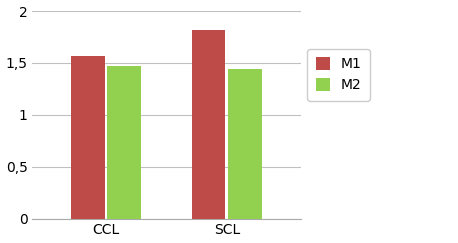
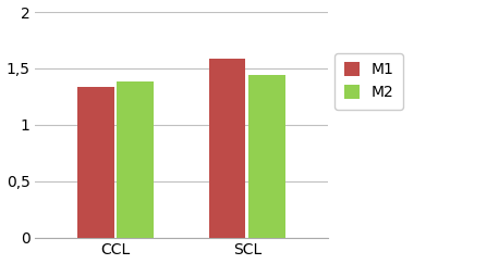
M1/CCL: 1,57 -> 1,34
M2/CCL: 1,47 -> 1,38
M1/SCL: 1,82 -> 1,59
